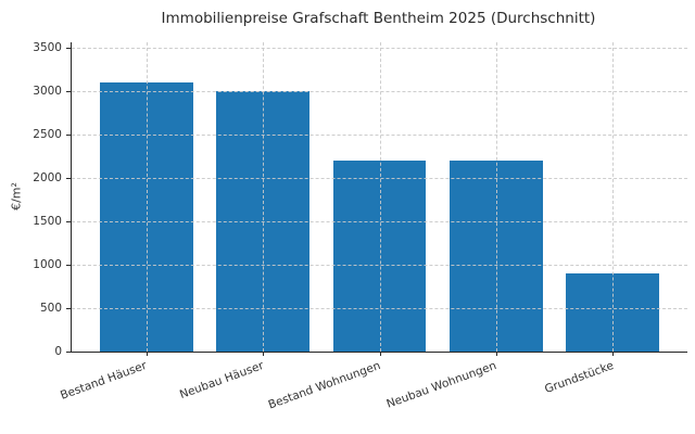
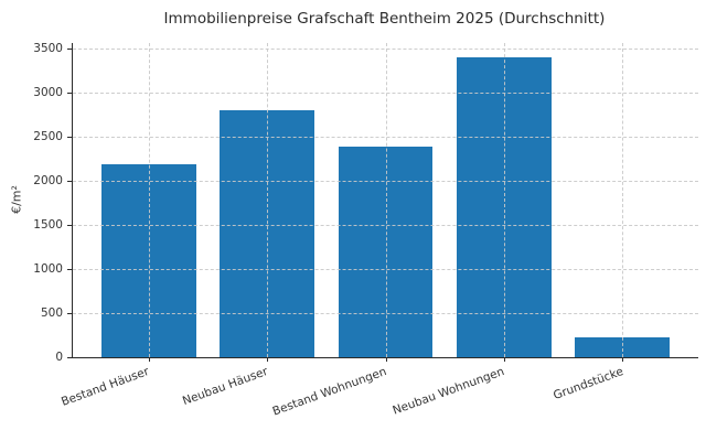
Bestand Häuser: 3100 -> 2200
Neubau Häuser: 3000 -> 2800
Bestand Wohnungen: 2200 -> 2400
Neubau Wohnungen: 2200 -> 3400
Grundstücke: 900 -> 200
